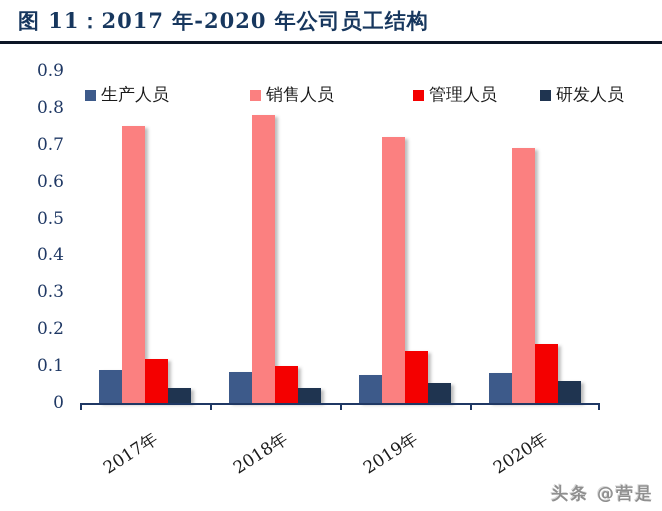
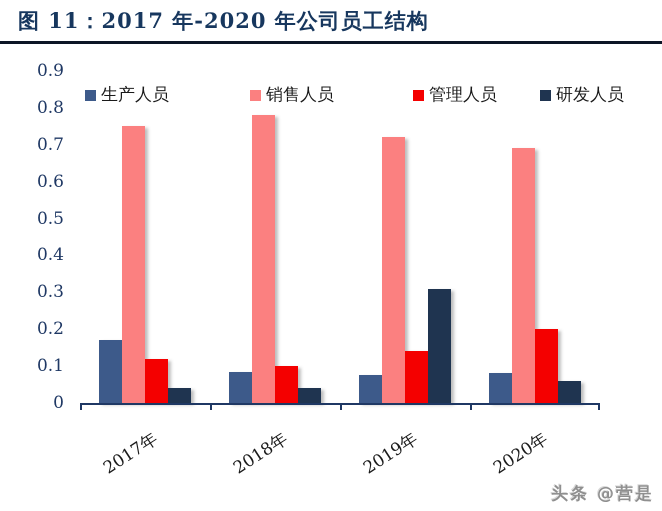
生产人员/2017年: 0.09 -> 0.17
研发人员/2019年: 0.06 -> 0.31
管理人员/2020年: 0.16 -> 0.20
